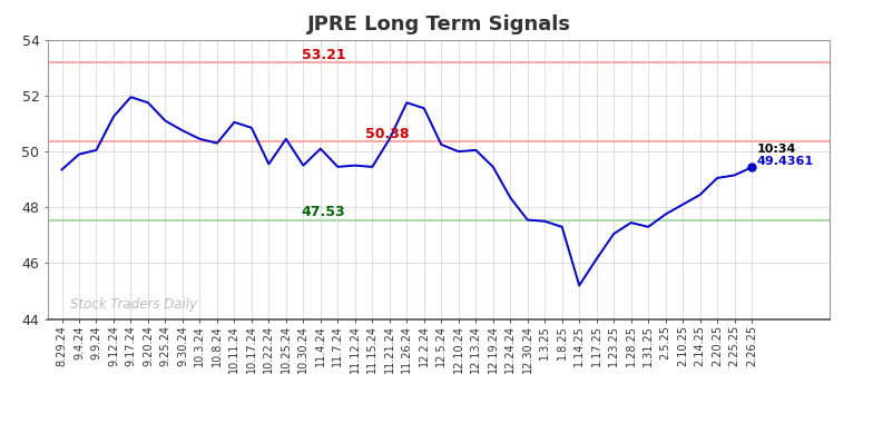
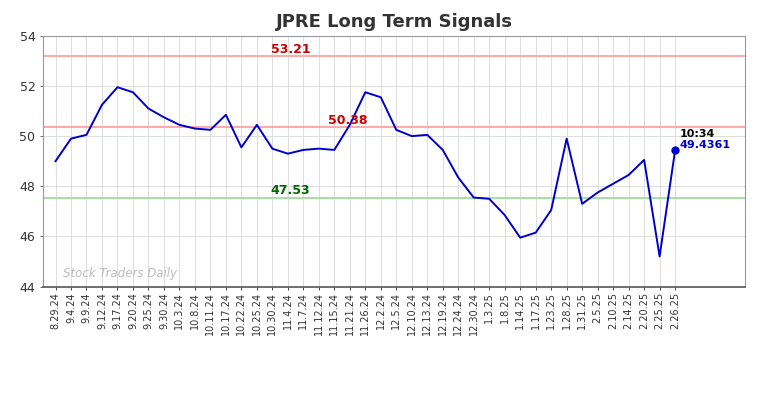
8.29.24: 49.35 -> 49.00
10.11.24: 51.05 -> 50.25
11.4.24: 50.10 -> 49.30
1.8.25: 47.30 -> 46.85
1.14.25: 45.20 -> 45.95
1.28.25: 47.45 -> 49.90
2.25.25: 49.15 -> 45.20
